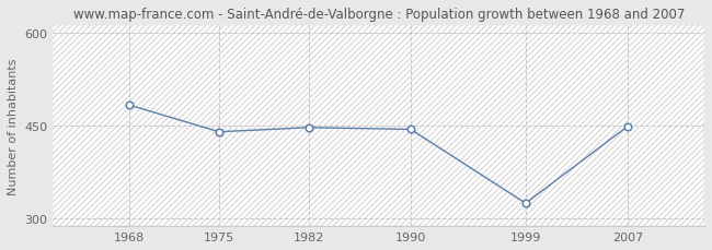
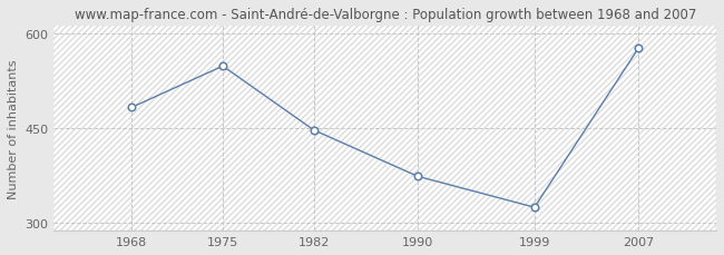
1975: 440 -> 548
1990: 444 -> 374
2007: 449 -> 576
